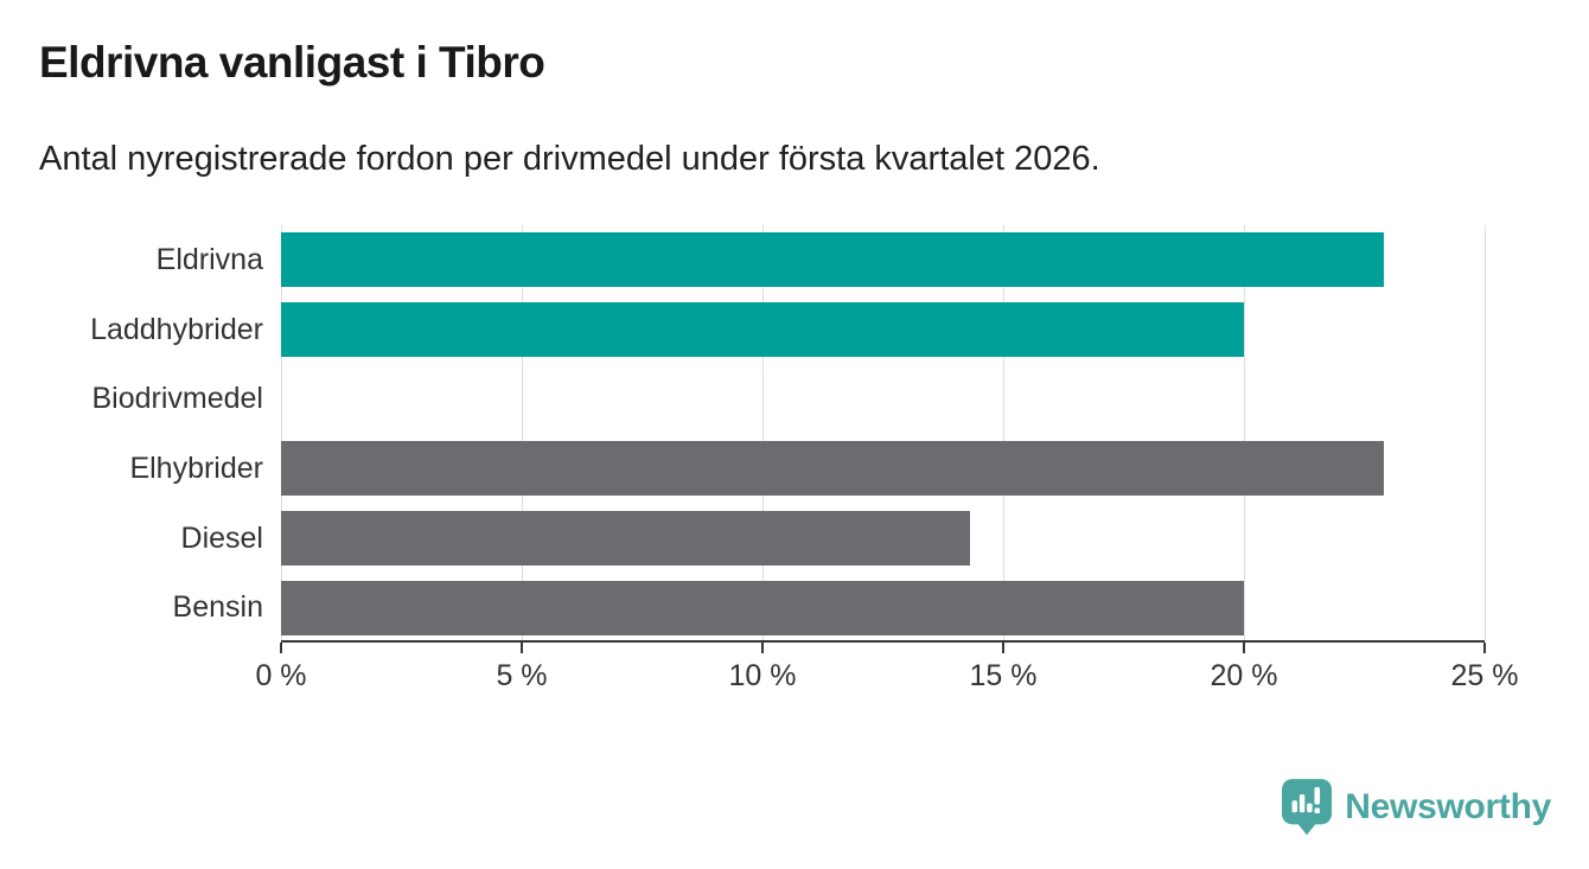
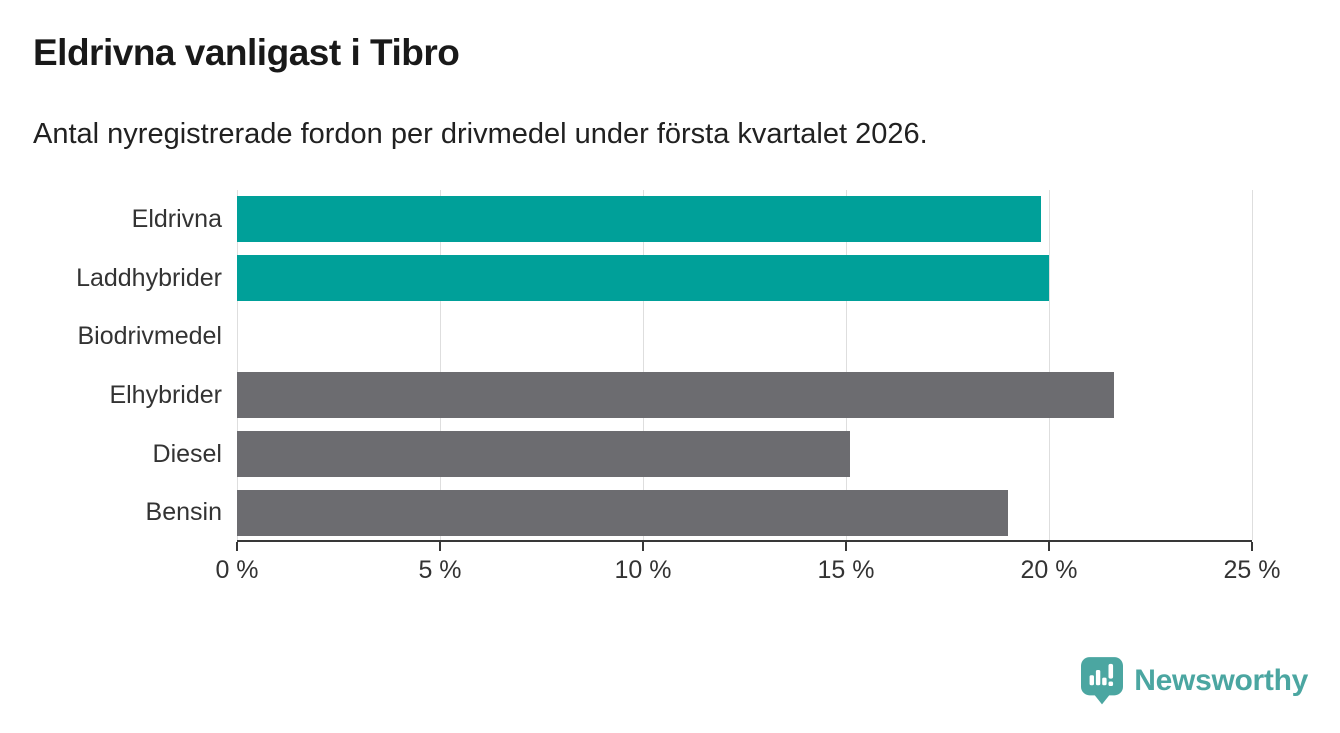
Eldrivna: 22.9% -> 19.8%
Elhybrider: 22.9% -> 21.6%
Diesel: 14.3% -> 15.1%
Bensin: 20.0% -> 19.0%
